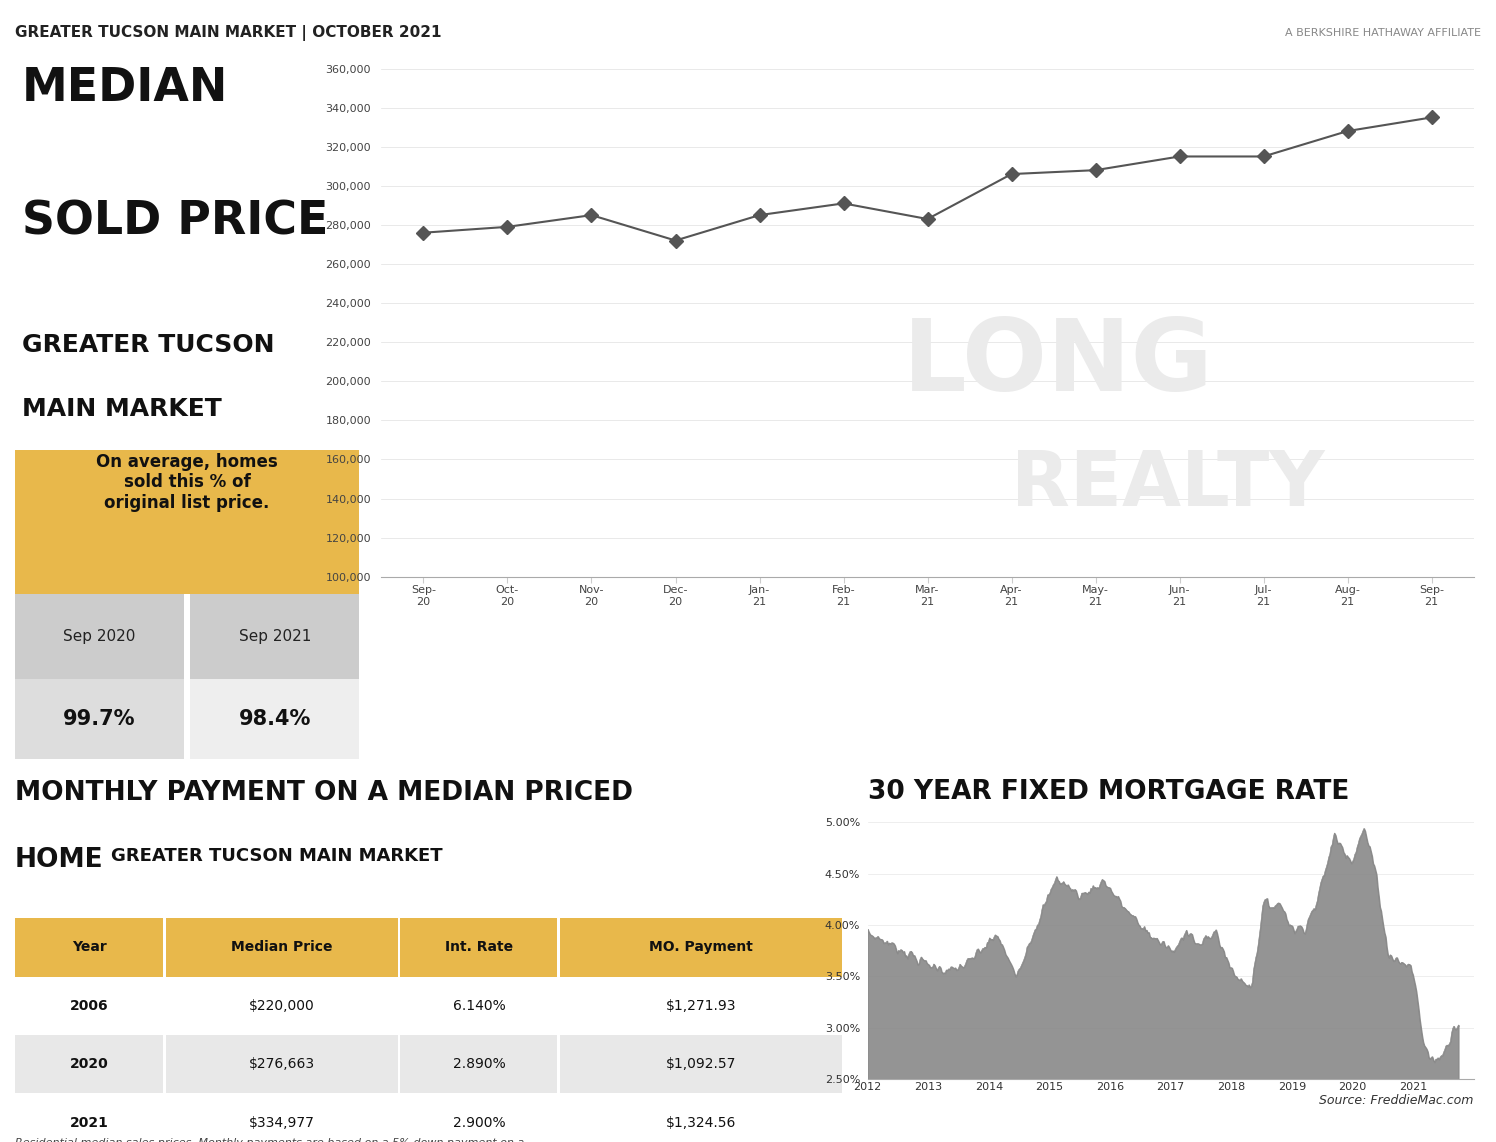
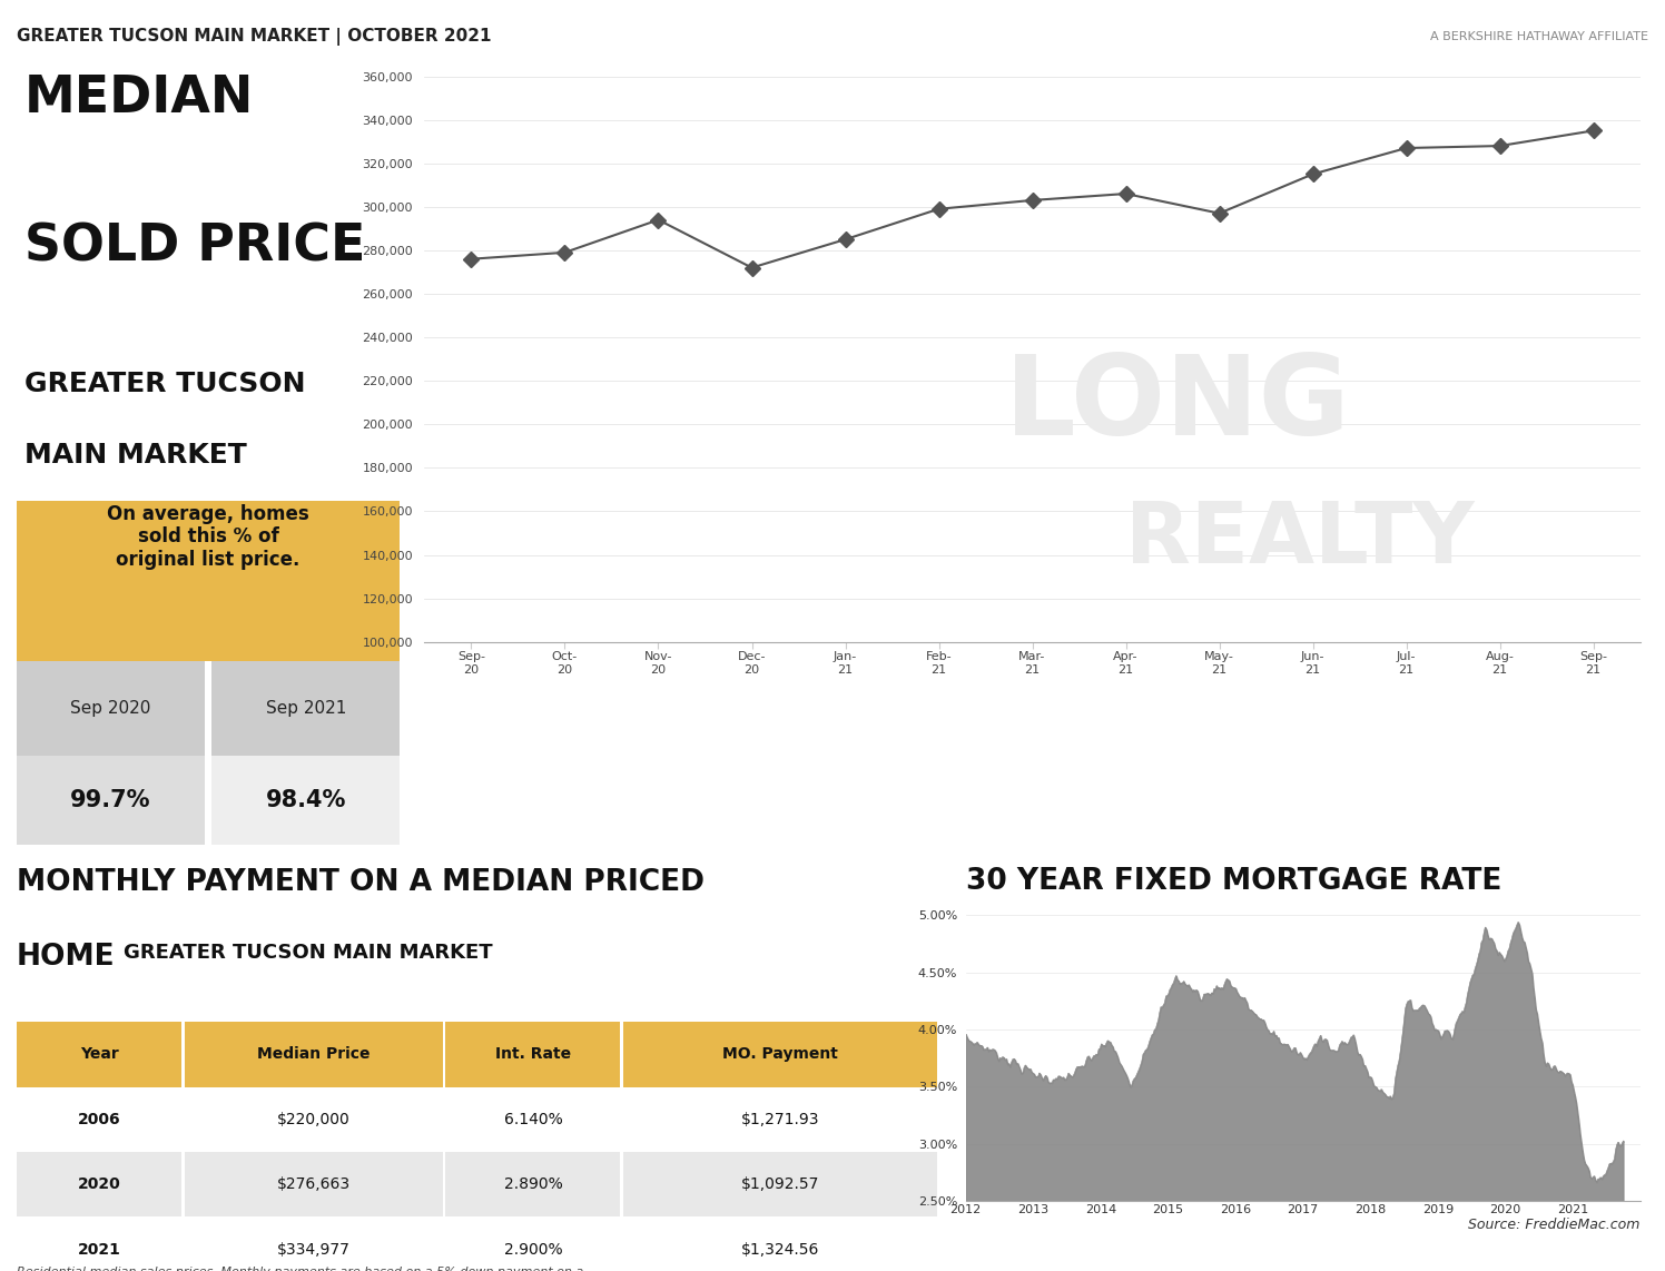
Nov- 20: 285,000 -> 294,000
Feb- 21: 291,000 -> 299,000
Mar- 21: 283,000 -> 303,000
May- 21: 308,000 -> 297,000
Jul- 21: 315,000 -> 327,000
